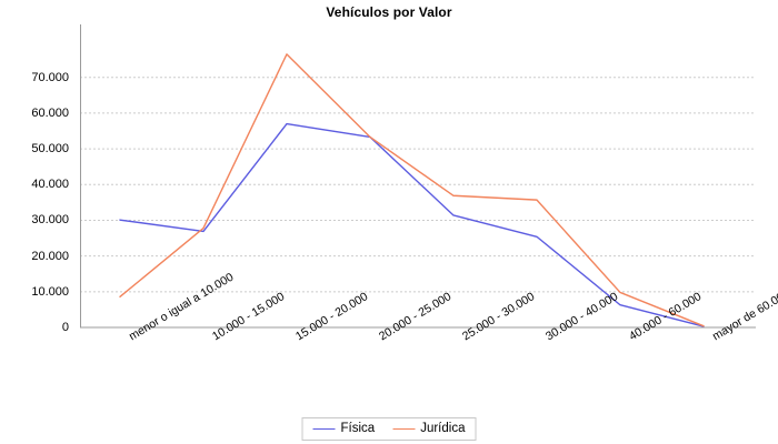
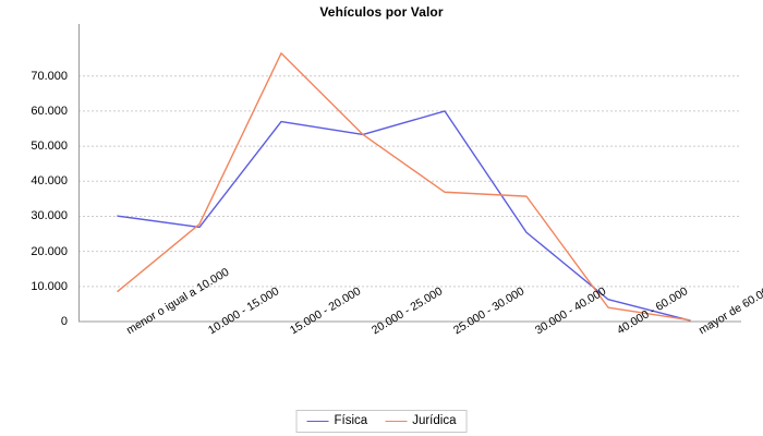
Física/25.000 - 30.000: 31000 -> 60000
Jurídica/40.000 - 60.000: 10000 -> 4000
